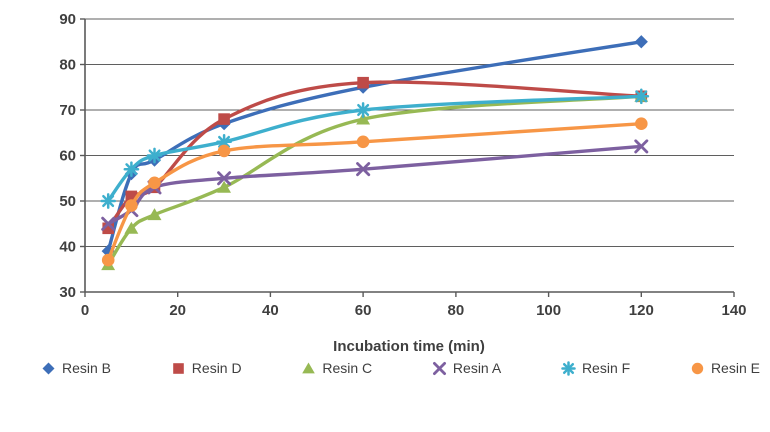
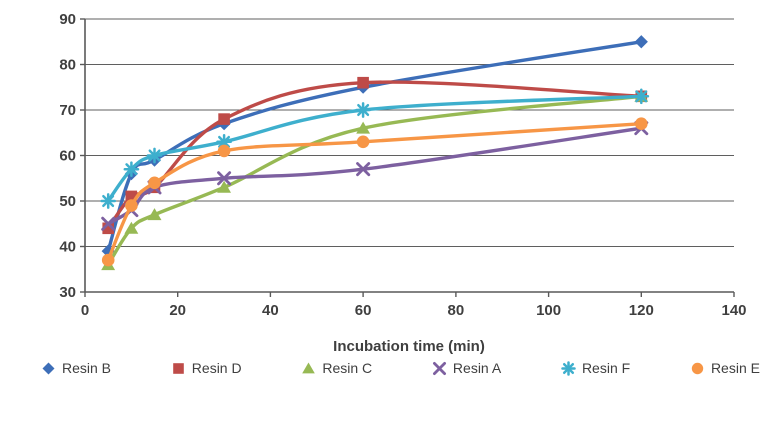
Resin C/60: 68 -> 66
Resin A/120: 62 -> 66
